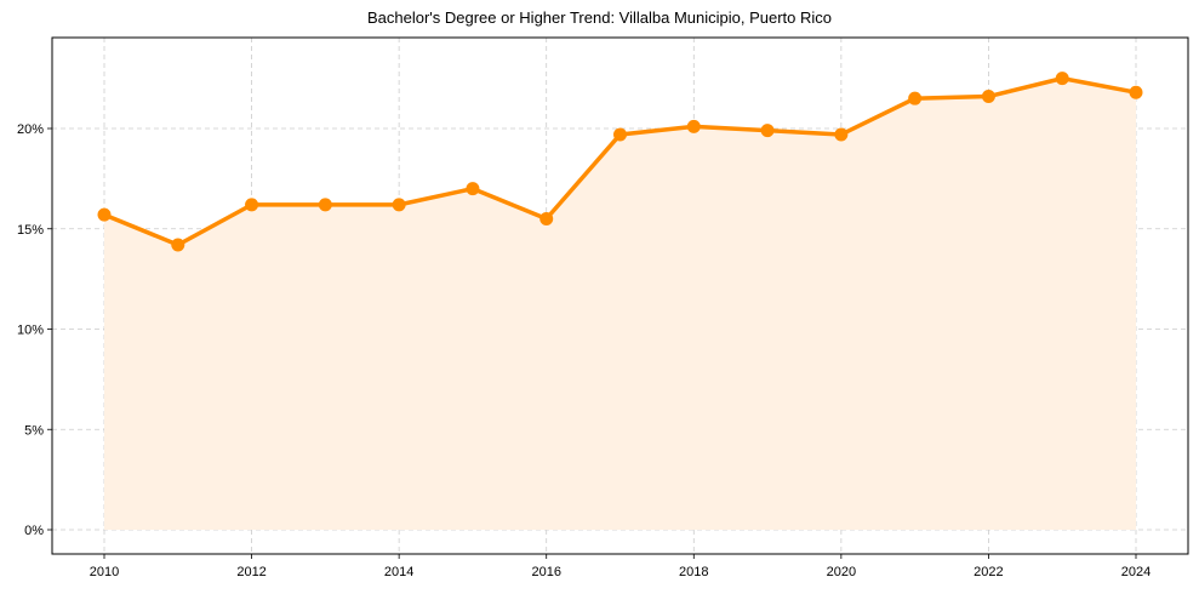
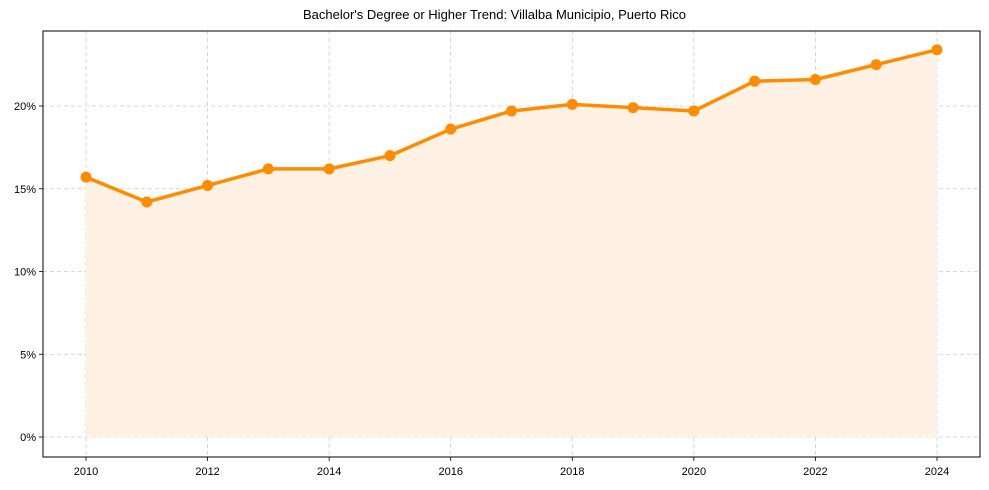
2012: 16.2% -> 15.2%
2016: 15.5% -> 18.6%
2024: 21.8% -> 23.4%
